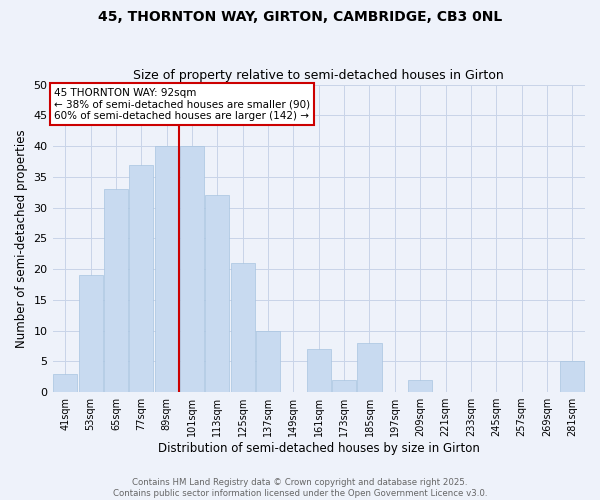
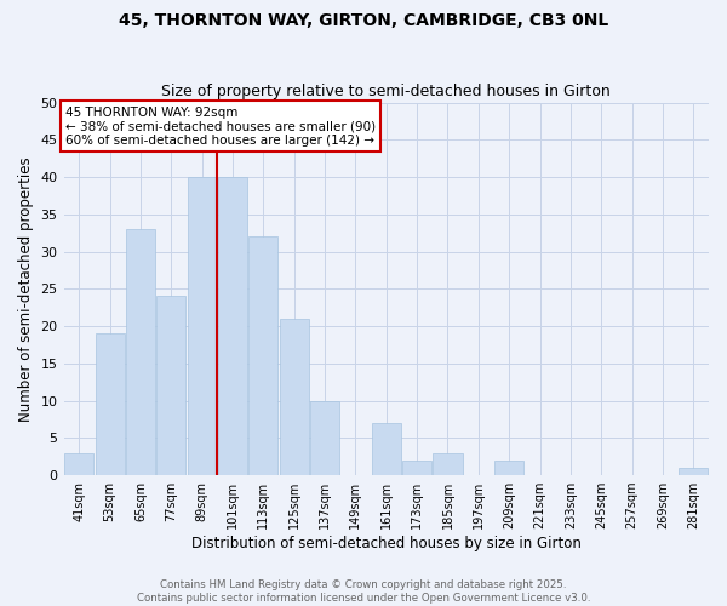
77sqm: 37 -> 24
185sqm: 8 -> 3
281sqm: 5 -> 1
